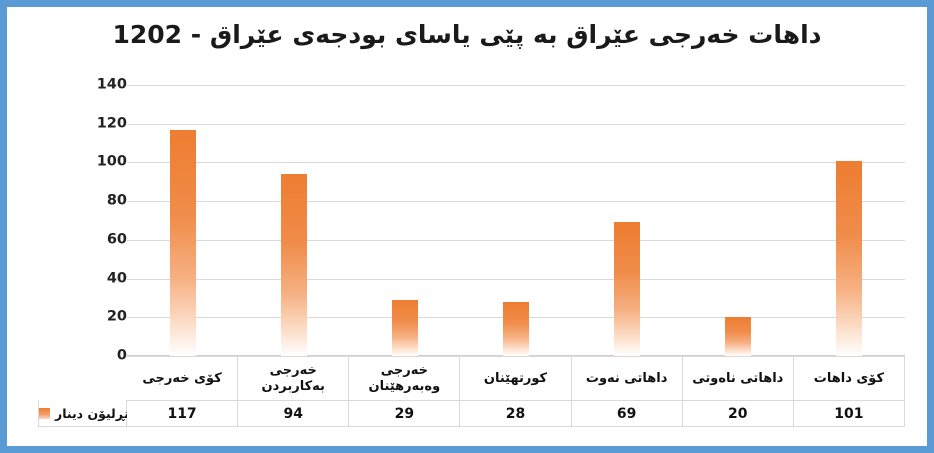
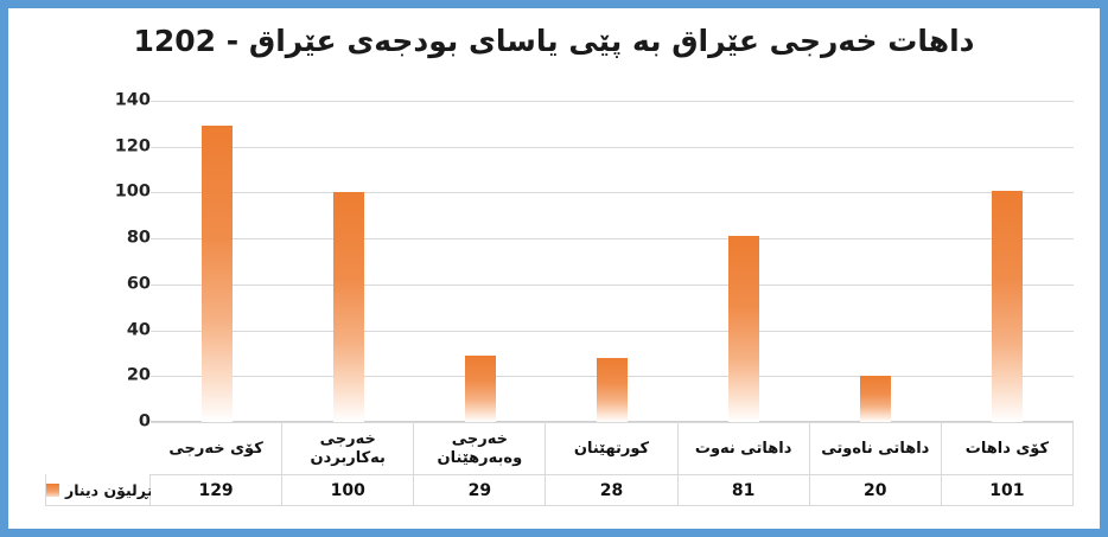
کۆی خه‌رجی: 117 -> 129
خه‌رجی به‌کاربردن: 94 -> 100
داهاتی نه‌وت: 69 -> 81
